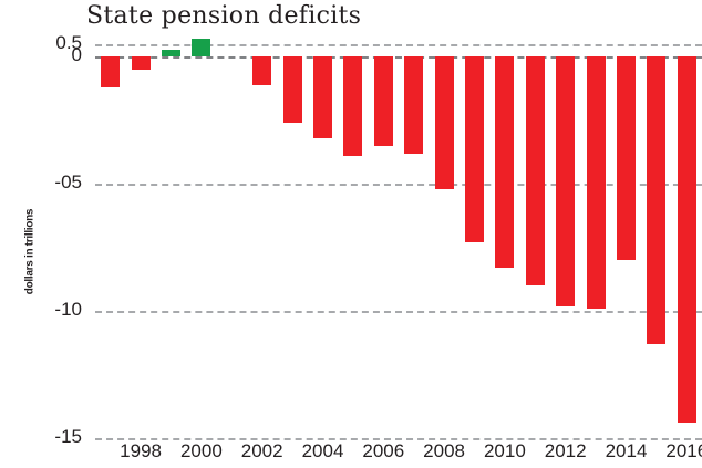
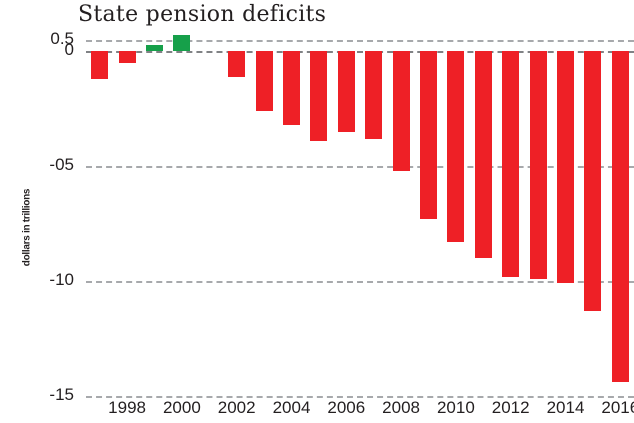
2014: -8.0 -> -10.1
